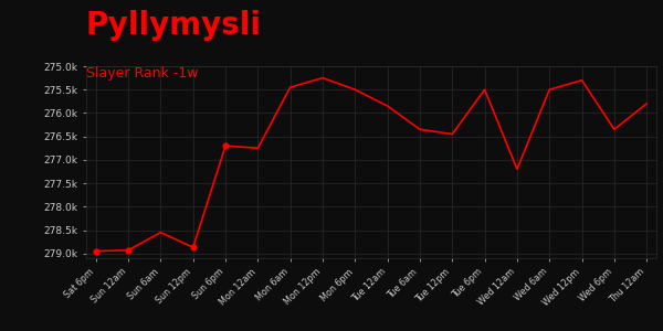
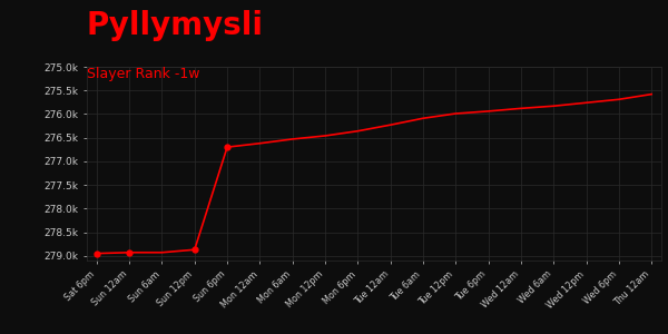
Sun 6am: 278.55k -> 278.93k
Mon 12am: 276.75k -> 276.62k
Mon 6am: 275.45k -> 276.53k
Mon 12pm: 275.25k -> 276.46k
Mon 6pm: 275.50k -> 276.36k
Tue 12am: 275.85k -> 276.23k
Tue 6am: 276.35k -> 276.09k
Tue 12pm: 276.45k -> 275.99k
Tue 6pm: 275.50k -> 275.94k
Wed 12am: 277.20k -> 275.88k
Wed 6am: 275.50k -> 275.83k
Wed 12pm: 275.30k -> 275.76k
Wed 6pm: 276.35k -> 275.69k
Thu 12am: 275.80k -> 275.58k
